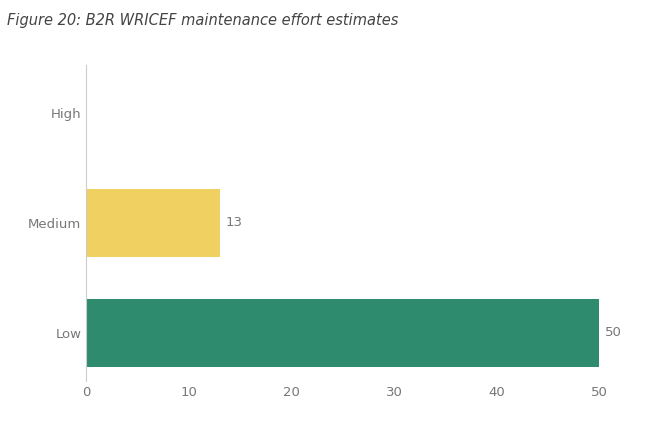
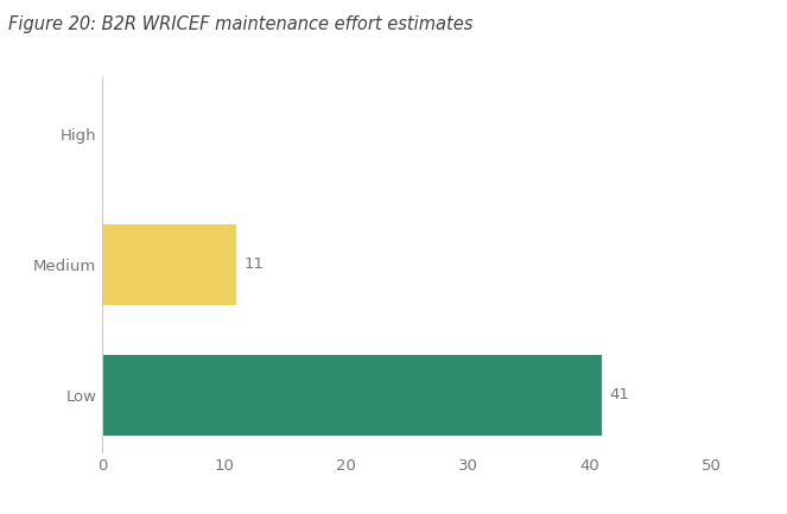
Medium: 13 -> 11
Low: 50 -> 41
